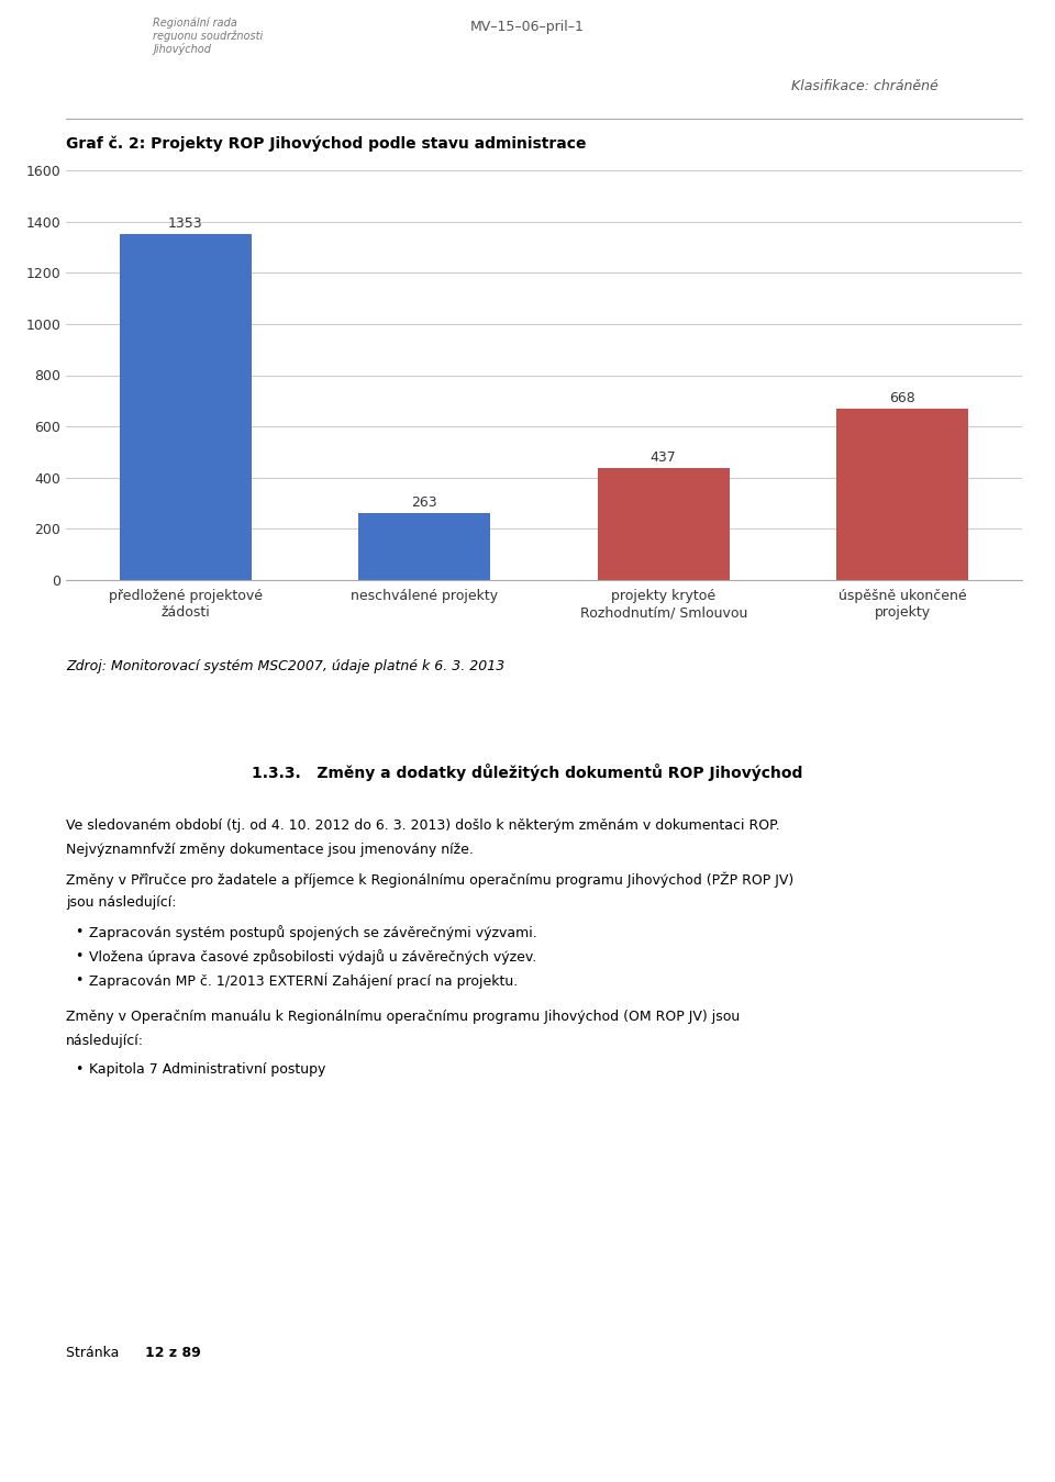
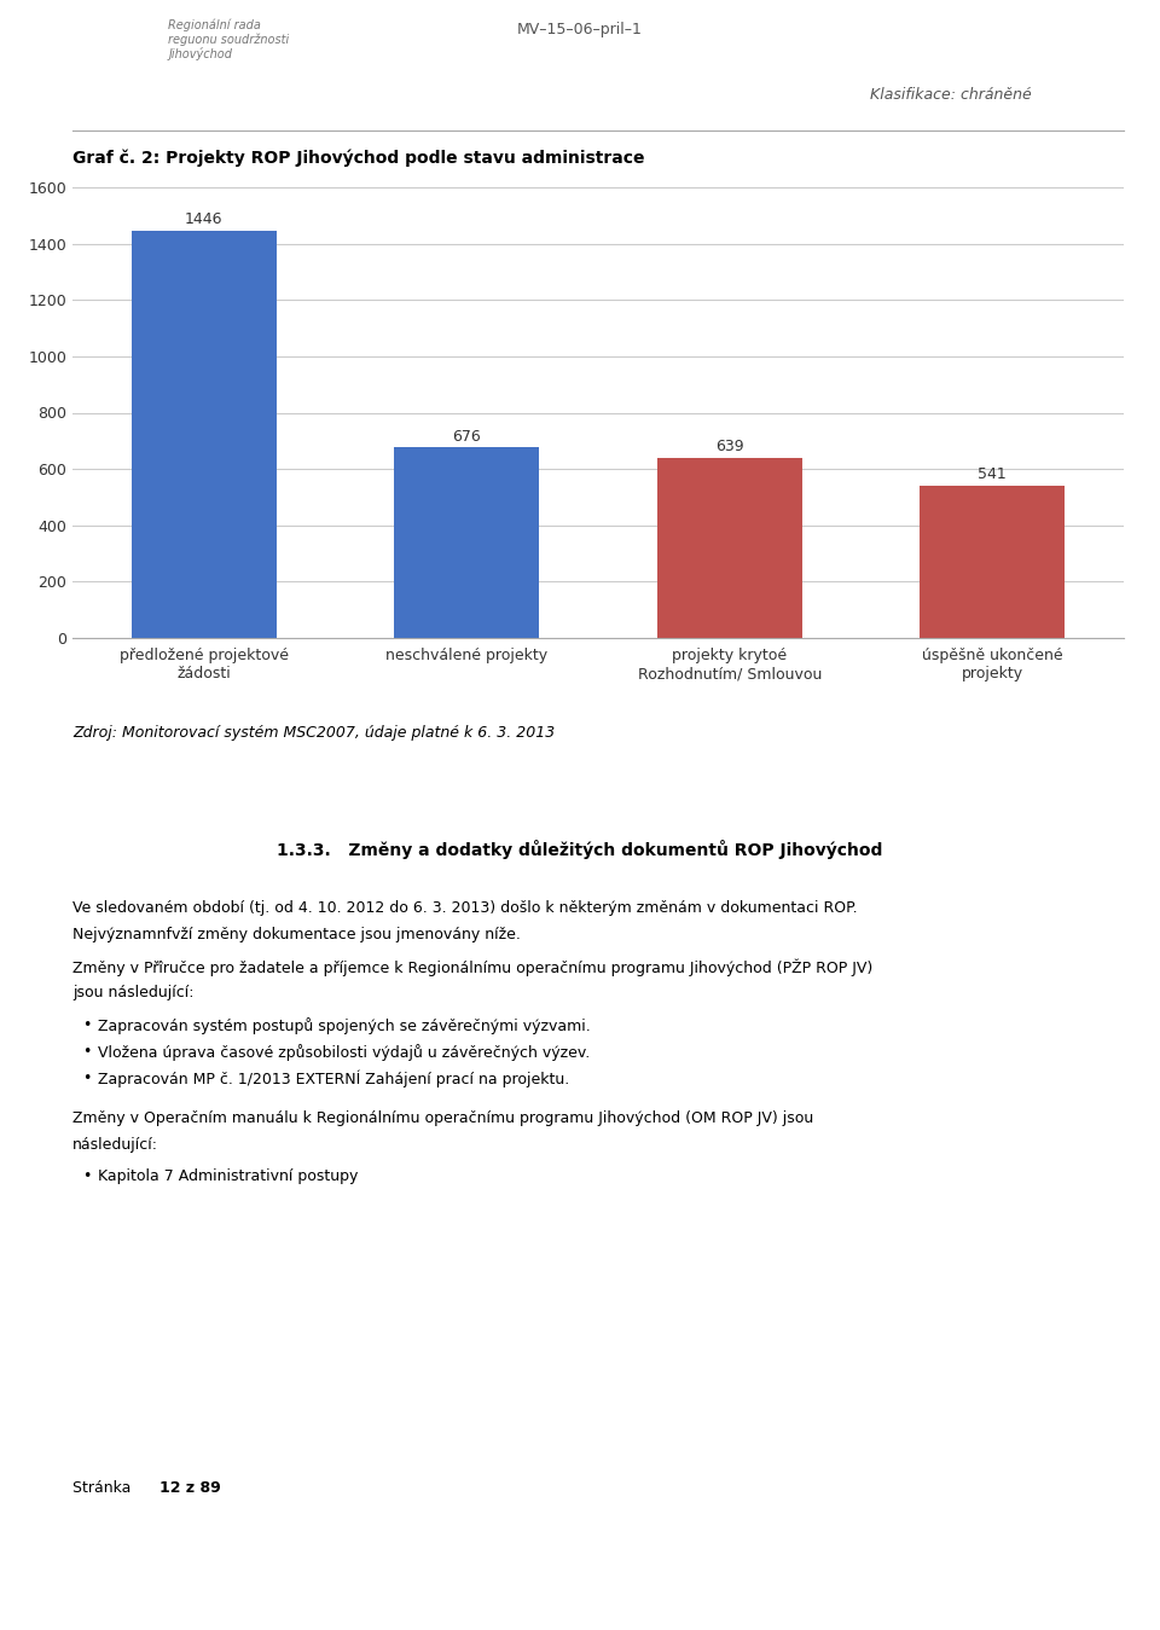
předložené projektové žádosti: 1353 -> 1446
neschválené projekty: 263 -> 676
projekty krytoé Rozhodnutím/ Smlouvou: 437 -> 639
úspěšně ukončené projekty: 668 -> 541
